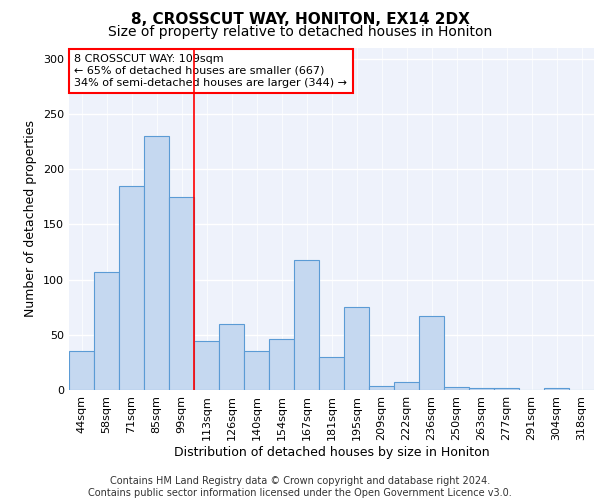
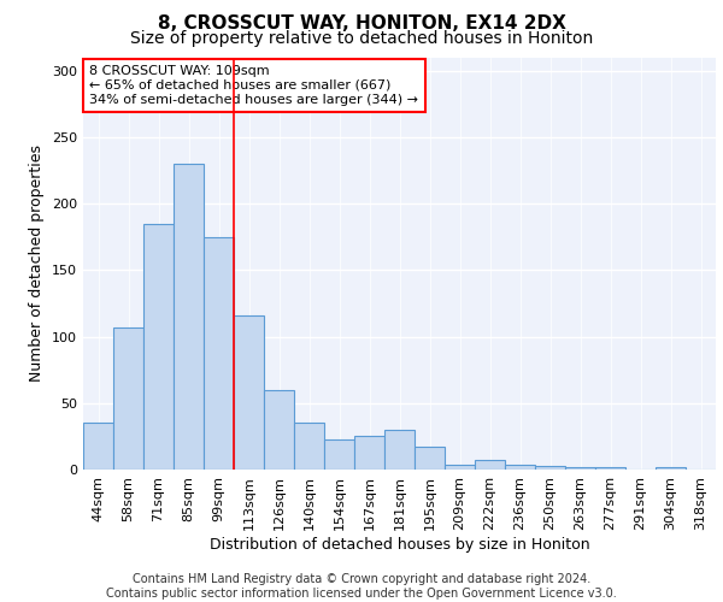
113sqm: 44 -> 116
154sqm: 46 -> 23
167sqm: 118 -> 25
195sqm: 75 -> 17
236sqm: 67 -> 4
